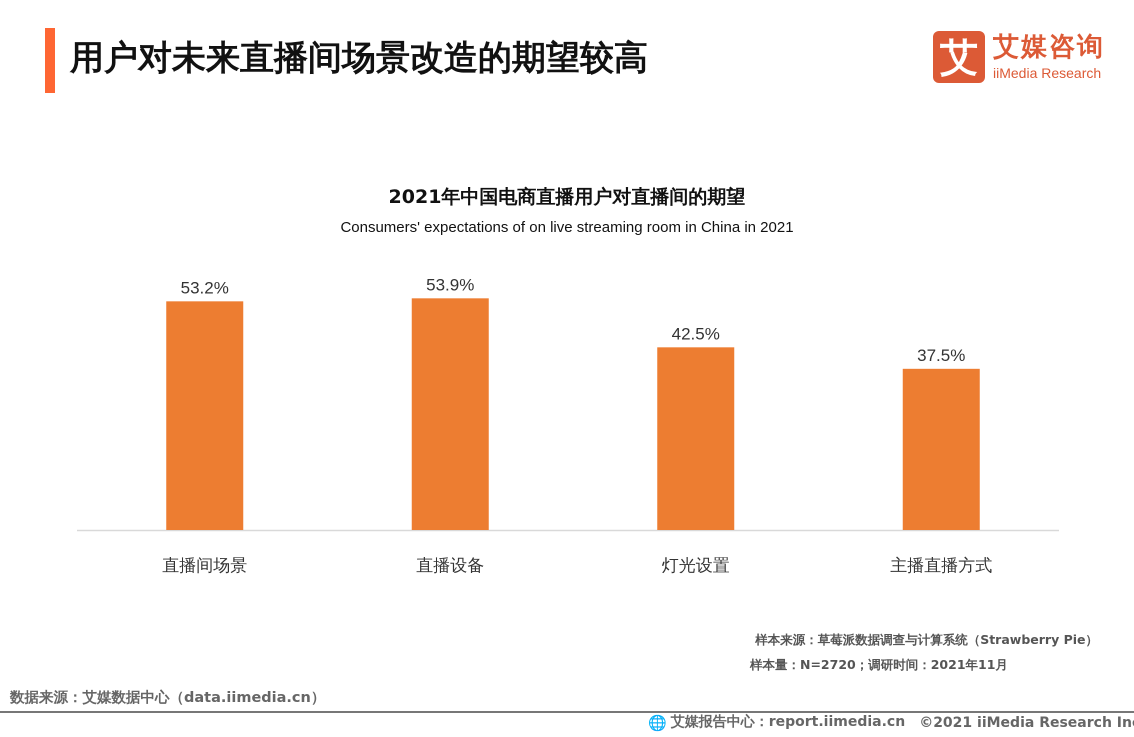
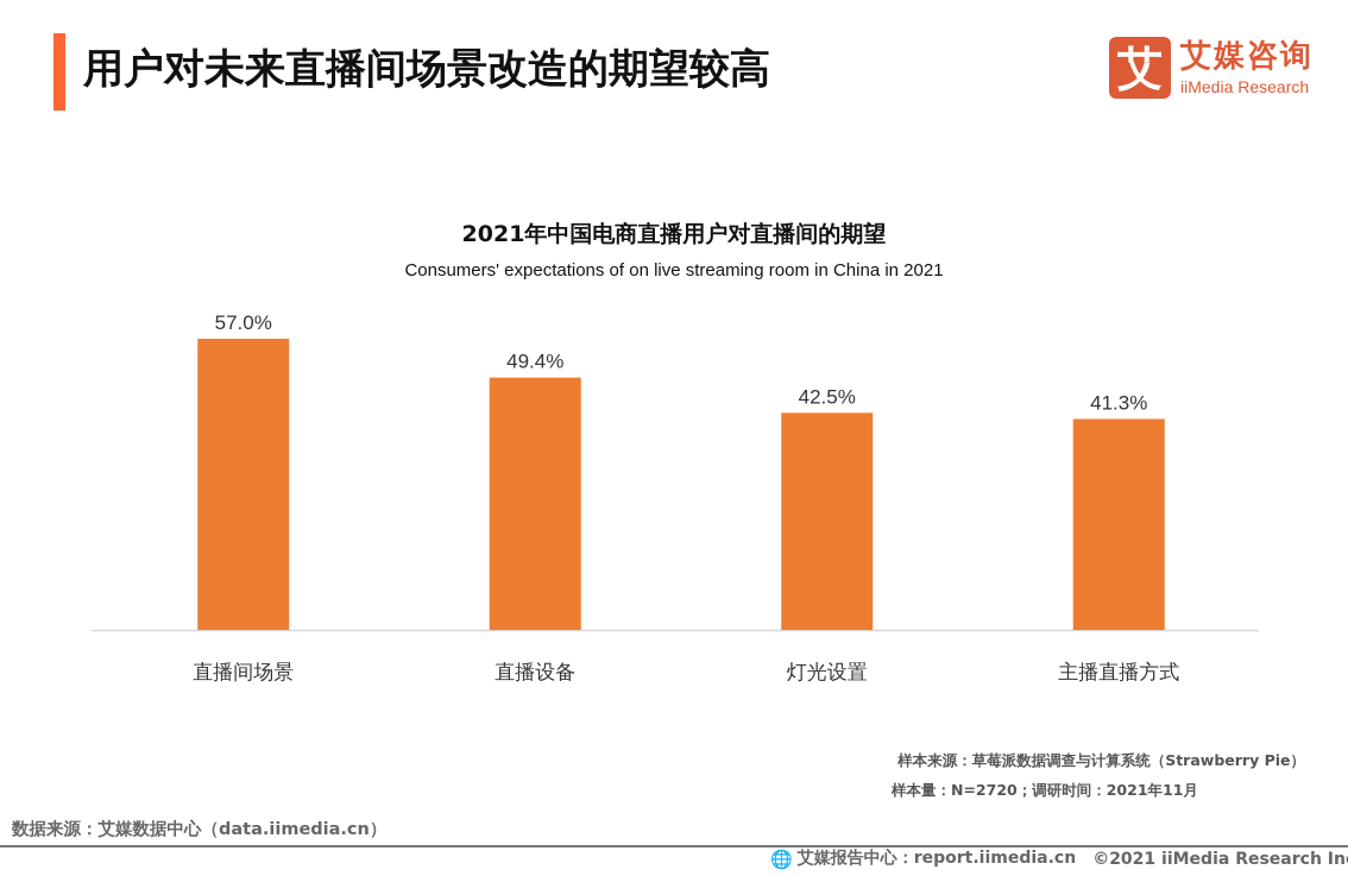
直播间场景: 53.2% -> 57.0%
直播设备: 53.9% -> 49.4%
主播直播方式: 37.5% -> 41.3%
